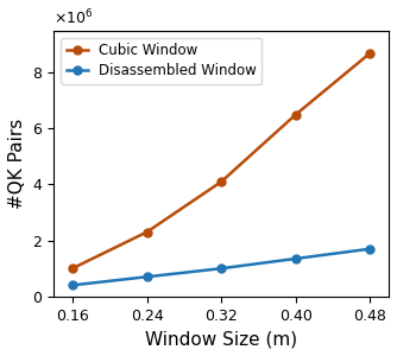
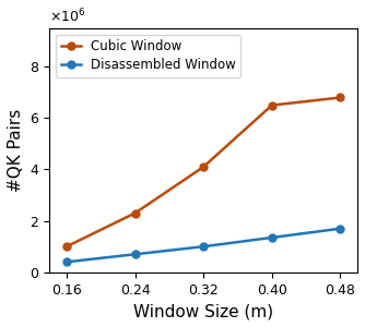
Cubic Window/0.48: 8.7 -> 6.8
